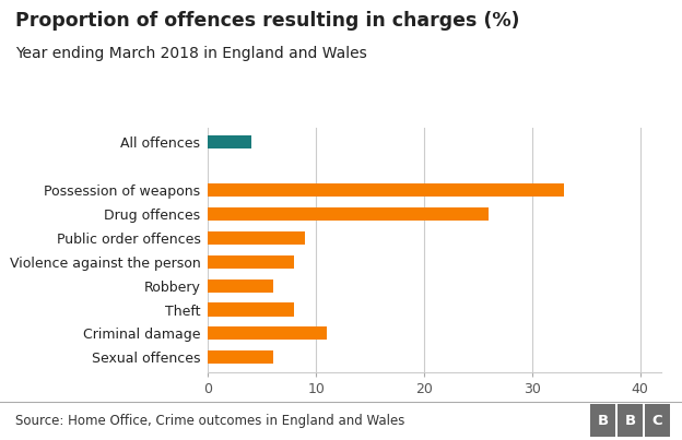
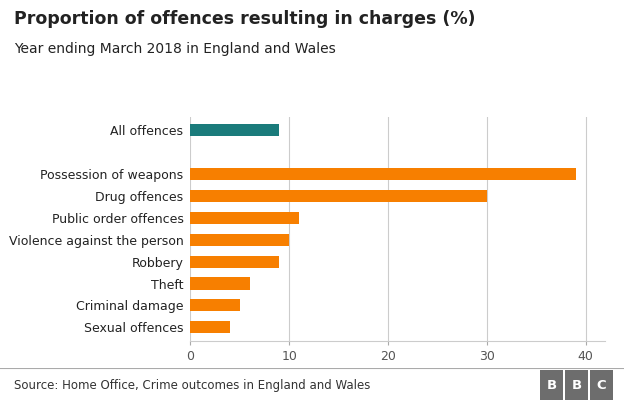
All offences: 4 -> 9
Possession of weapons: 33 -> 39
Drug offences: 26 -> 30
Public order offences: 9 -> 11
Violence against the person: 8 -> 10
Robbery: 6 -> 9
Theft: 8 -> 6
Criminal damage: 11 -> 5
Sexual offences: 6 -> 4
